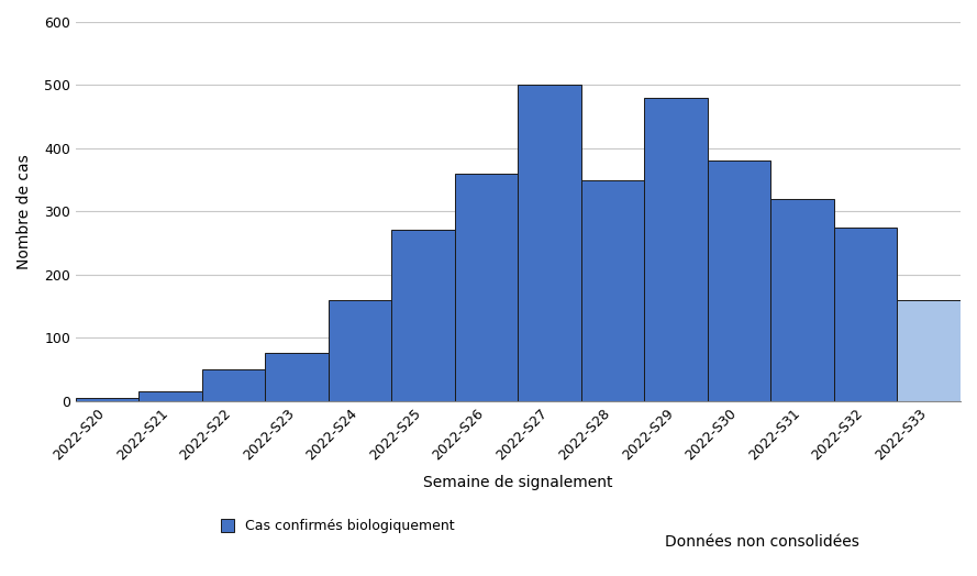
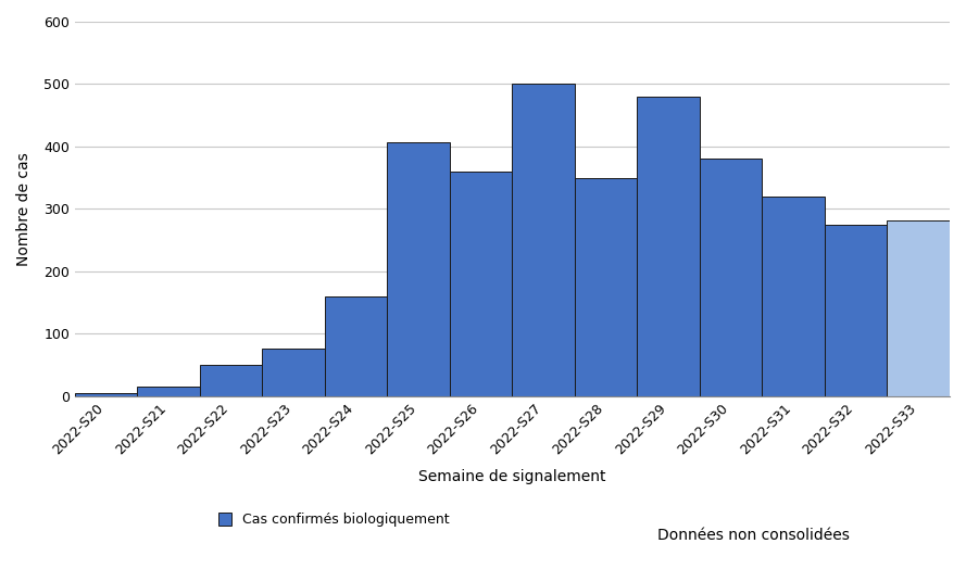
2022-S25: 270 -> 406
2022-S33: 160 -> 282
